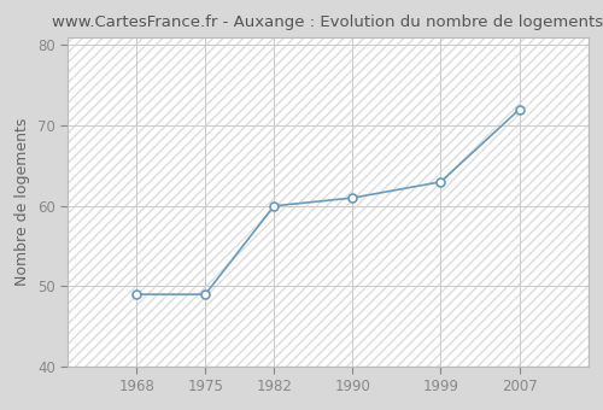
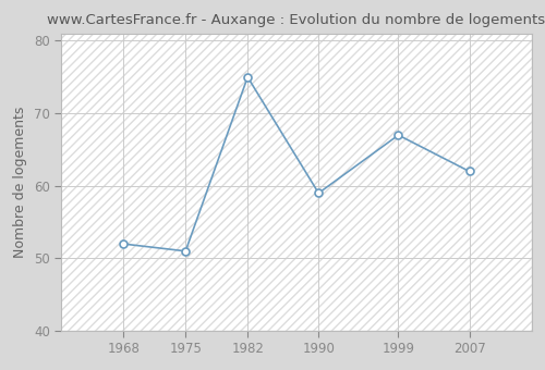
1968: 49 -> 52
1975: 49 -> 51
1982: 60 -> 75
1990: 61 -> 59
1999: 63 -> 67
2007: 72 -> 62
